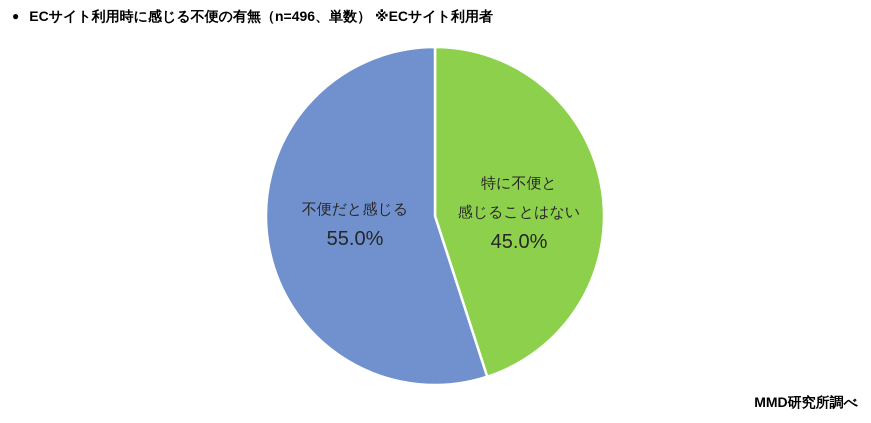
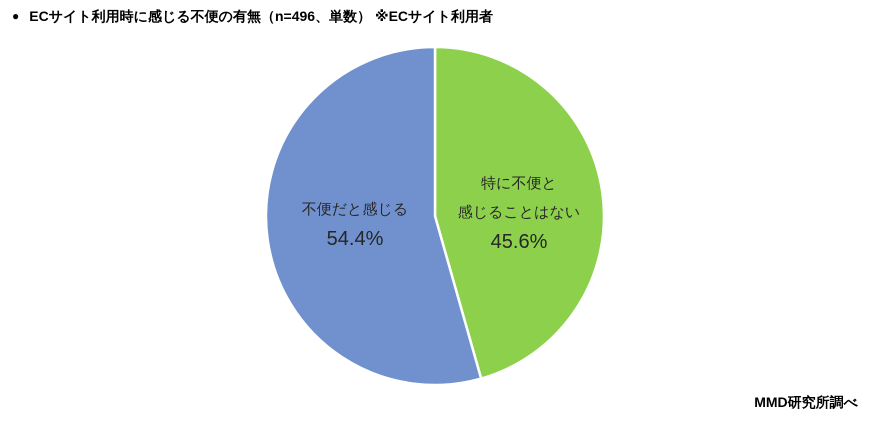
特に不便と感じることはない: 45.0% -> 45.6%
不便だと感じる: 55.0% -> 54.4%
